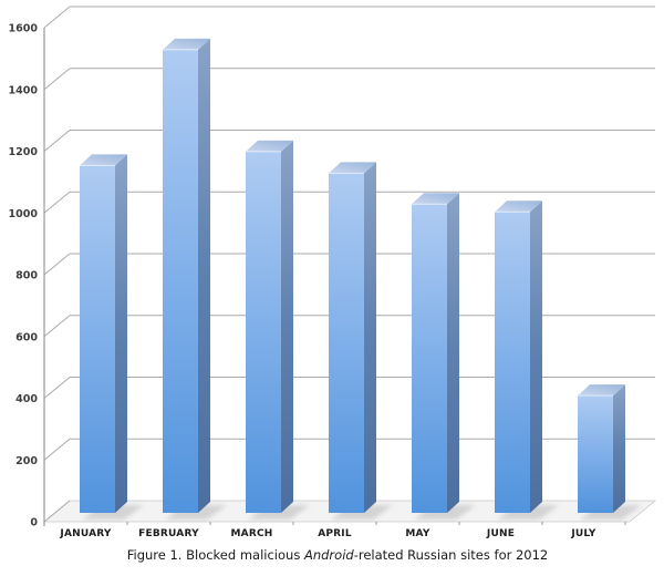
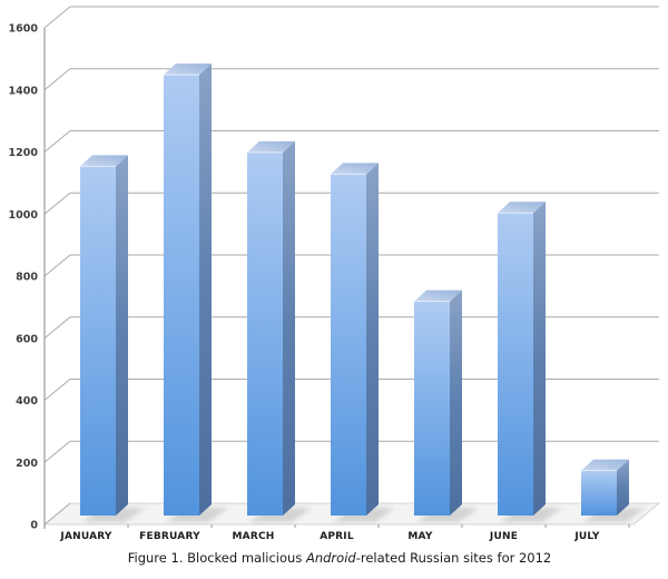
FEBRUARY: 1500 -> 1420
MAY: 1000 -> 690
JULY: 380 -> 140
